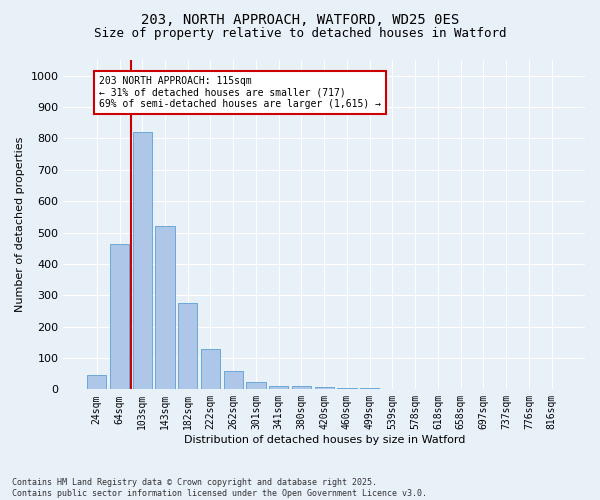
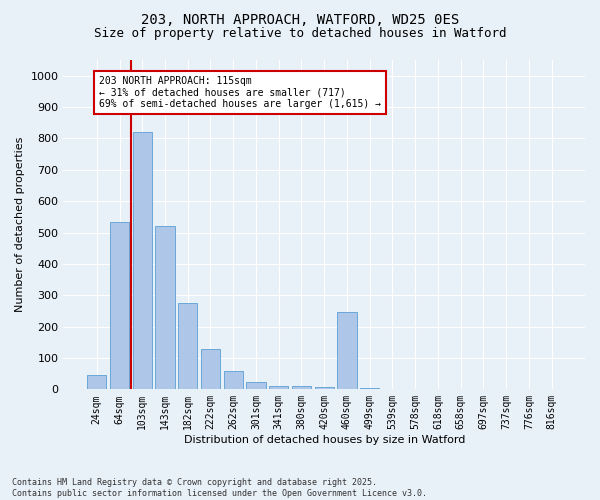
64sqm: 462 -> 535
460sqm: 5 -> 245
